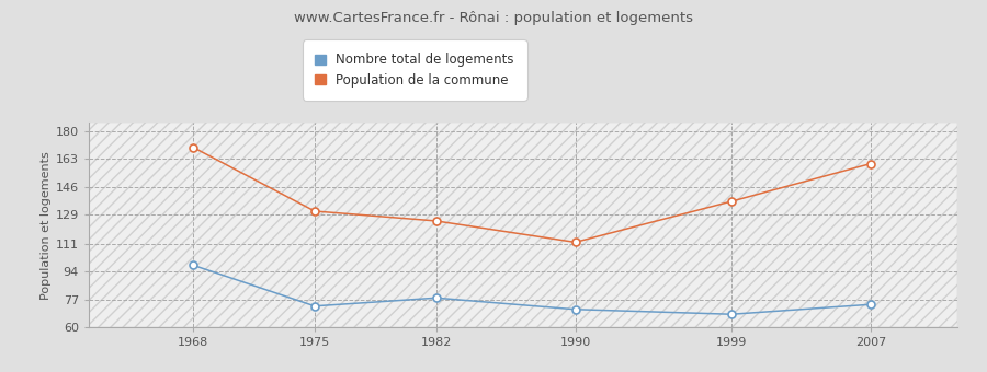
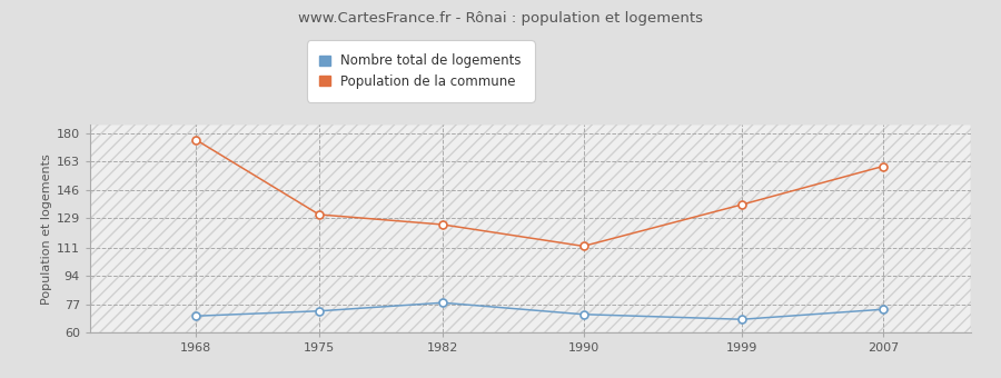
Nombre total de logements/1968: 98 -> 70
Population de la commune/1968: 170 -> 176
